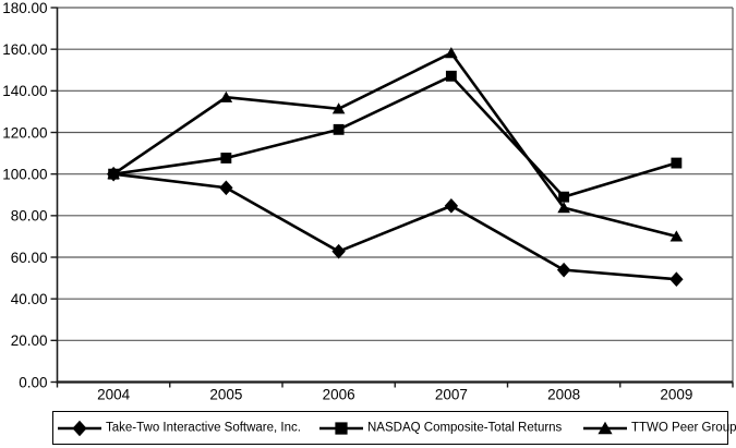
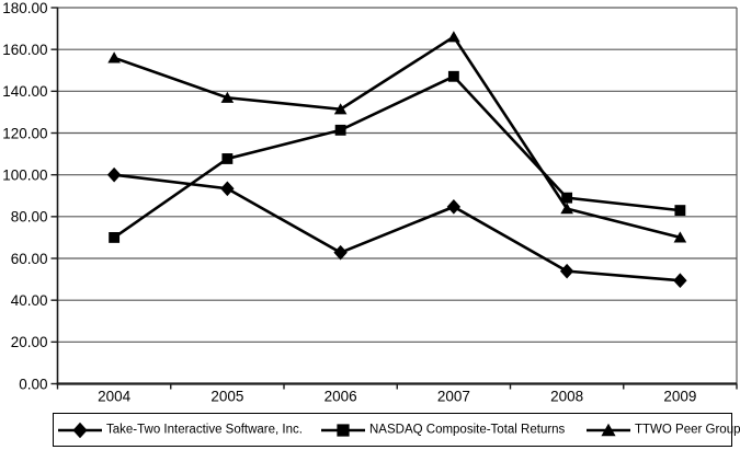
NASDAQ Composite-Total Returns/2004: 100 -> 70
TTWO Peer Group/2004: 100 -> 156
TTWO Peer Group/2007: 158 -> 166
NASDAQ Composite-Total Returns/2009: 105 -> 83
